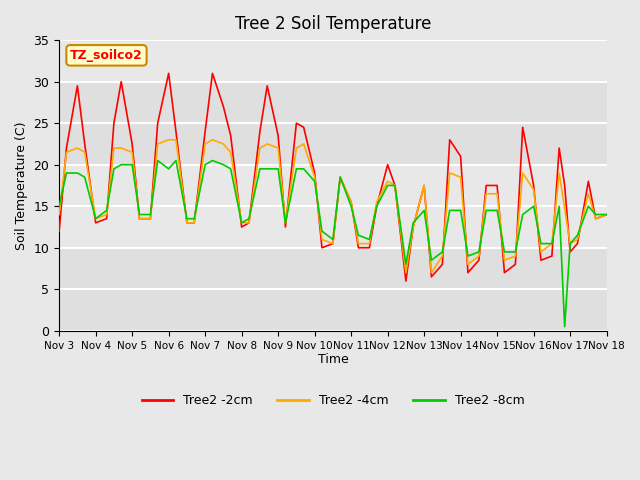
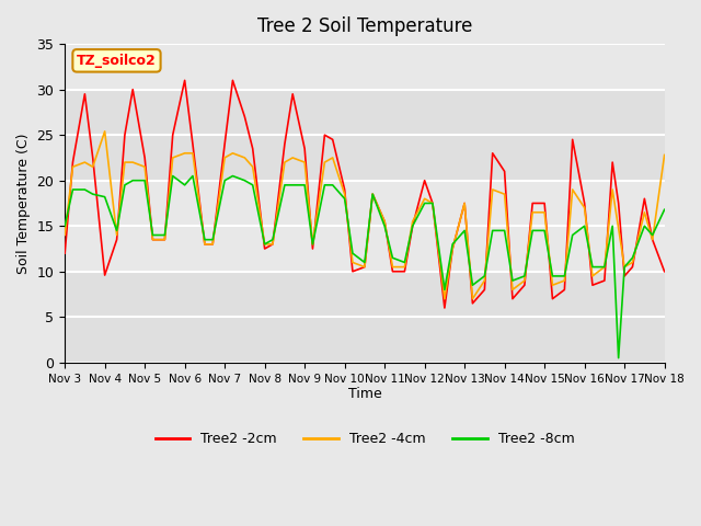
Tree2 -2cm/Nov 4: 13.0 -> 9.6
Tree2 -4cm/Nov 4: 13.5 -> 25.4
Tree2 -8cm/Nov 4: 13.5 -> 18.2
Tree2 -2cm/Nov 18: 14.0 -> 10.0
Tree2 -4cm/Nov 18: 14.0 -> 22.8
Tree2 -8cm/Nov 18: 14.0 -> 16.8
